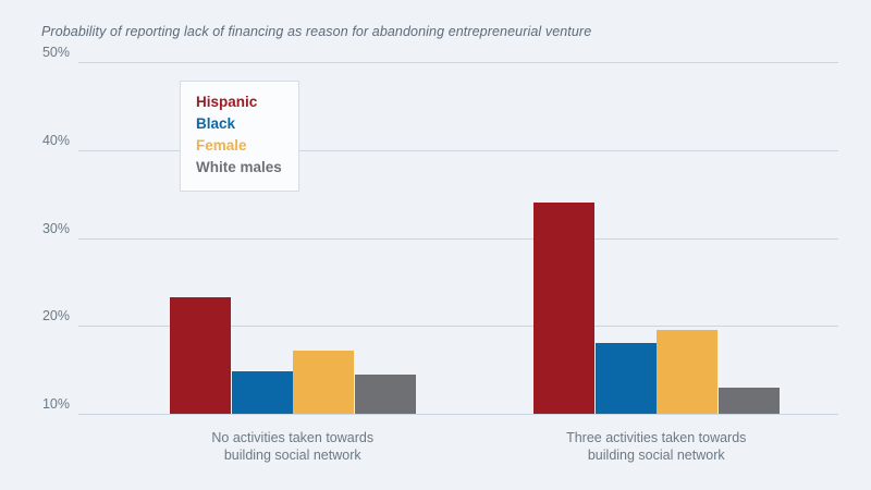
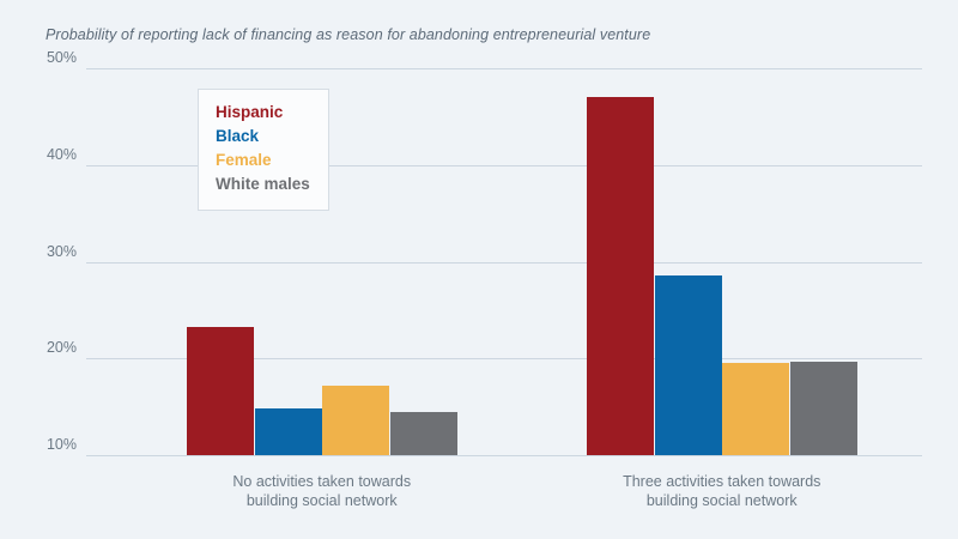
Hispanic/Three activities taken towards building social network: 34% -> 47%
Black/Three activities taken towards building social network: 18% -> 29%
White males/Three activities taken towards building social network: 13% -> 20%
